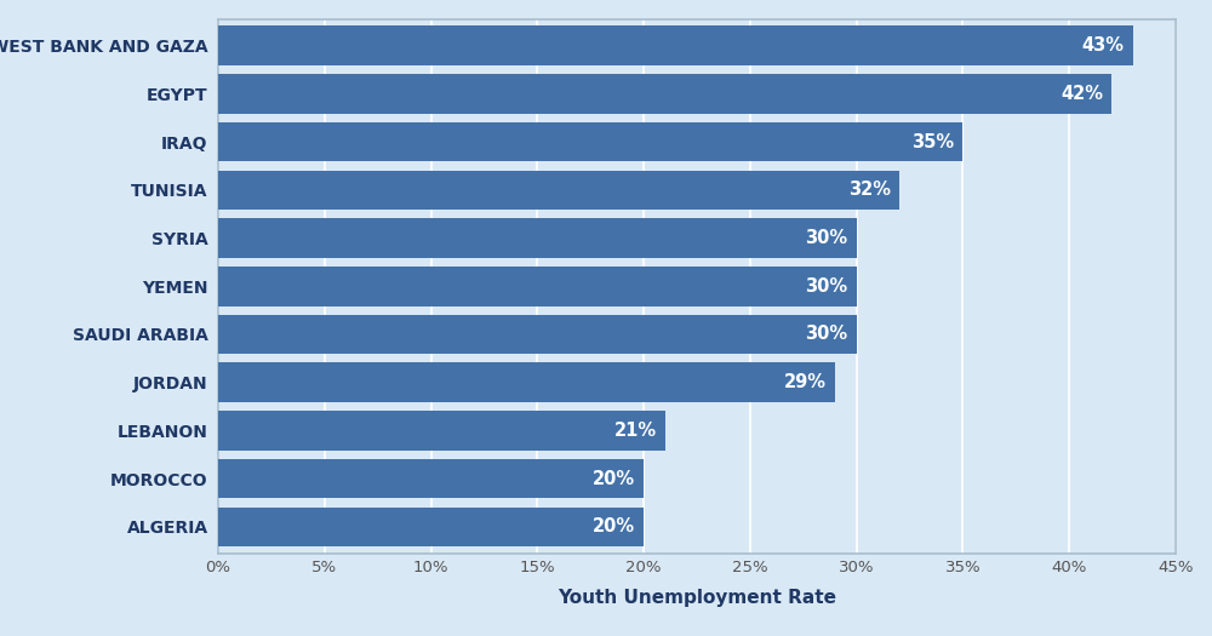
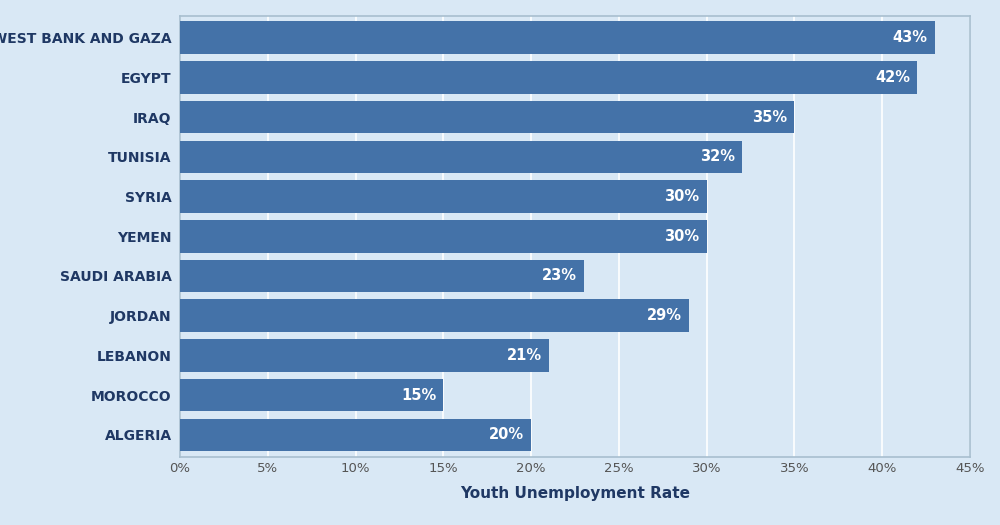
SAUDI ARABIA: 30% -> 23%
MOROCCO: 20% -> 15%
